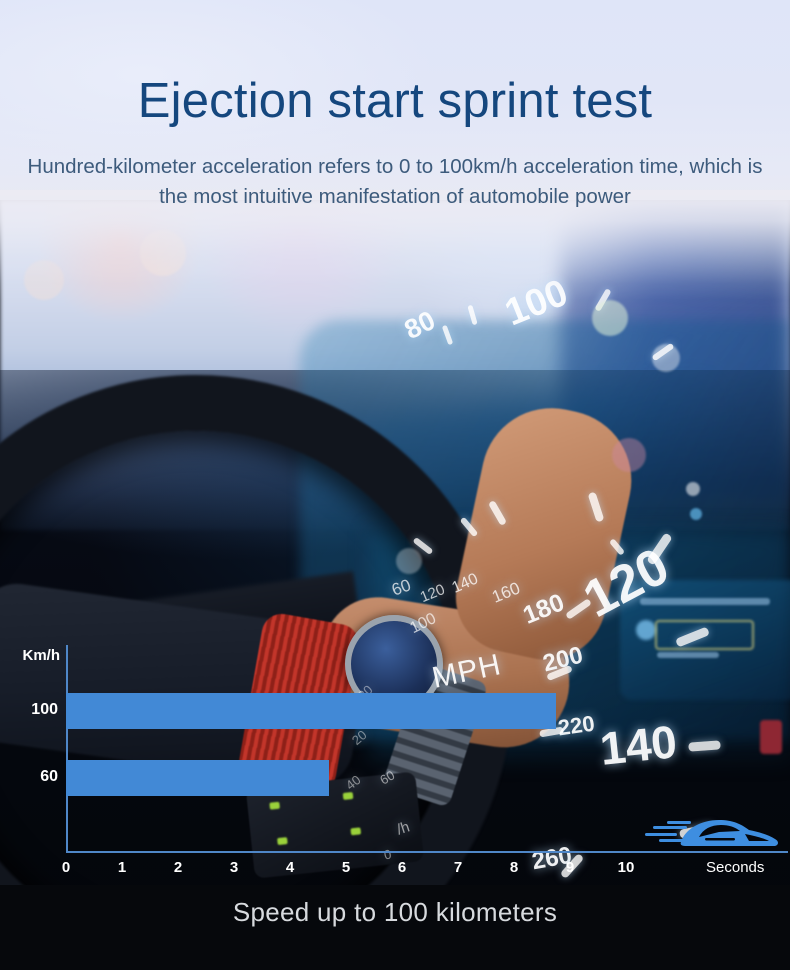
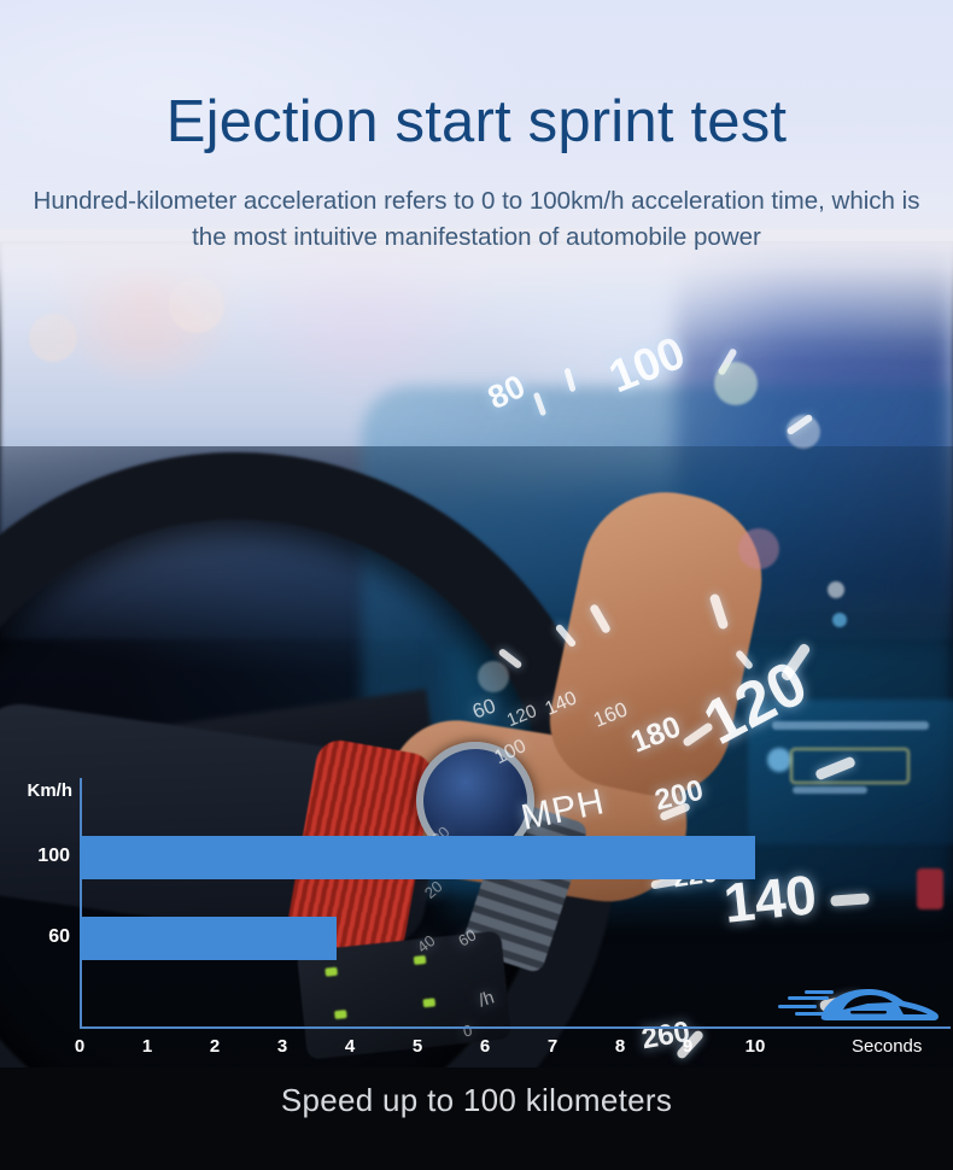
100: 8.8 -> 10.0
60: 4.7 -> 3.8
